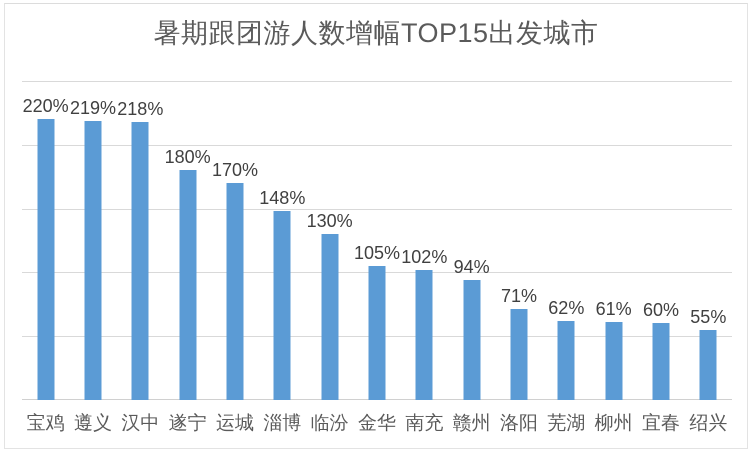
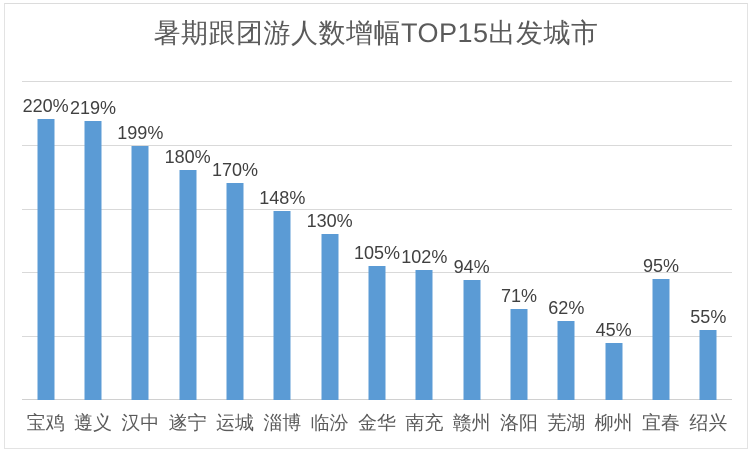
汉中: 218% -> 199%
柳州: 61% -> 45%
宜春: 60% -> 95%
